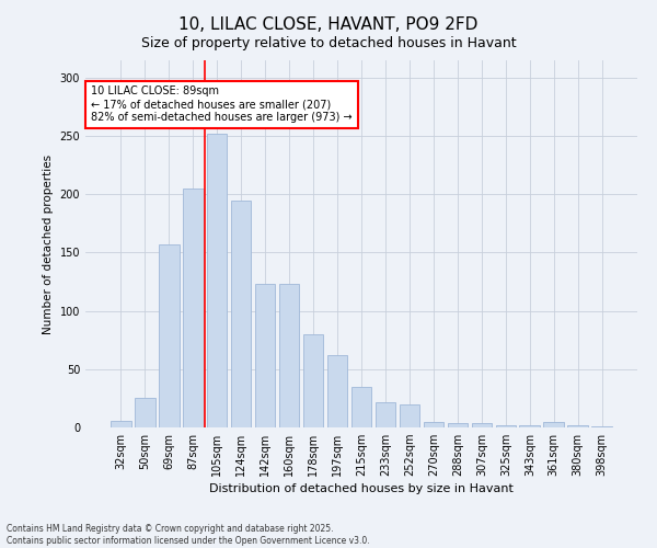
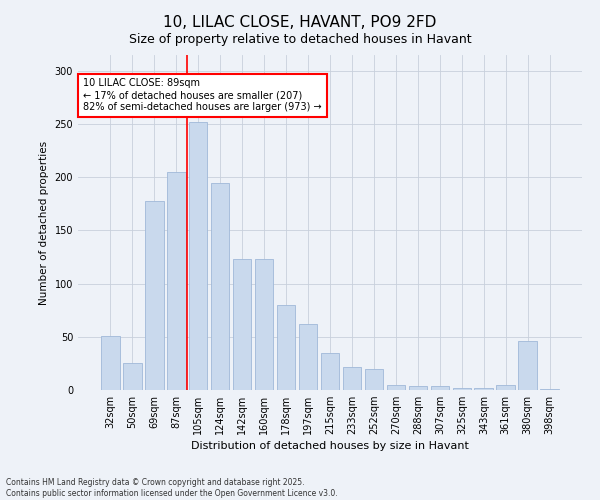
32sqm: 6 -> 51
69sqm: 157 -> 178
380sqm: 2 -> 46
